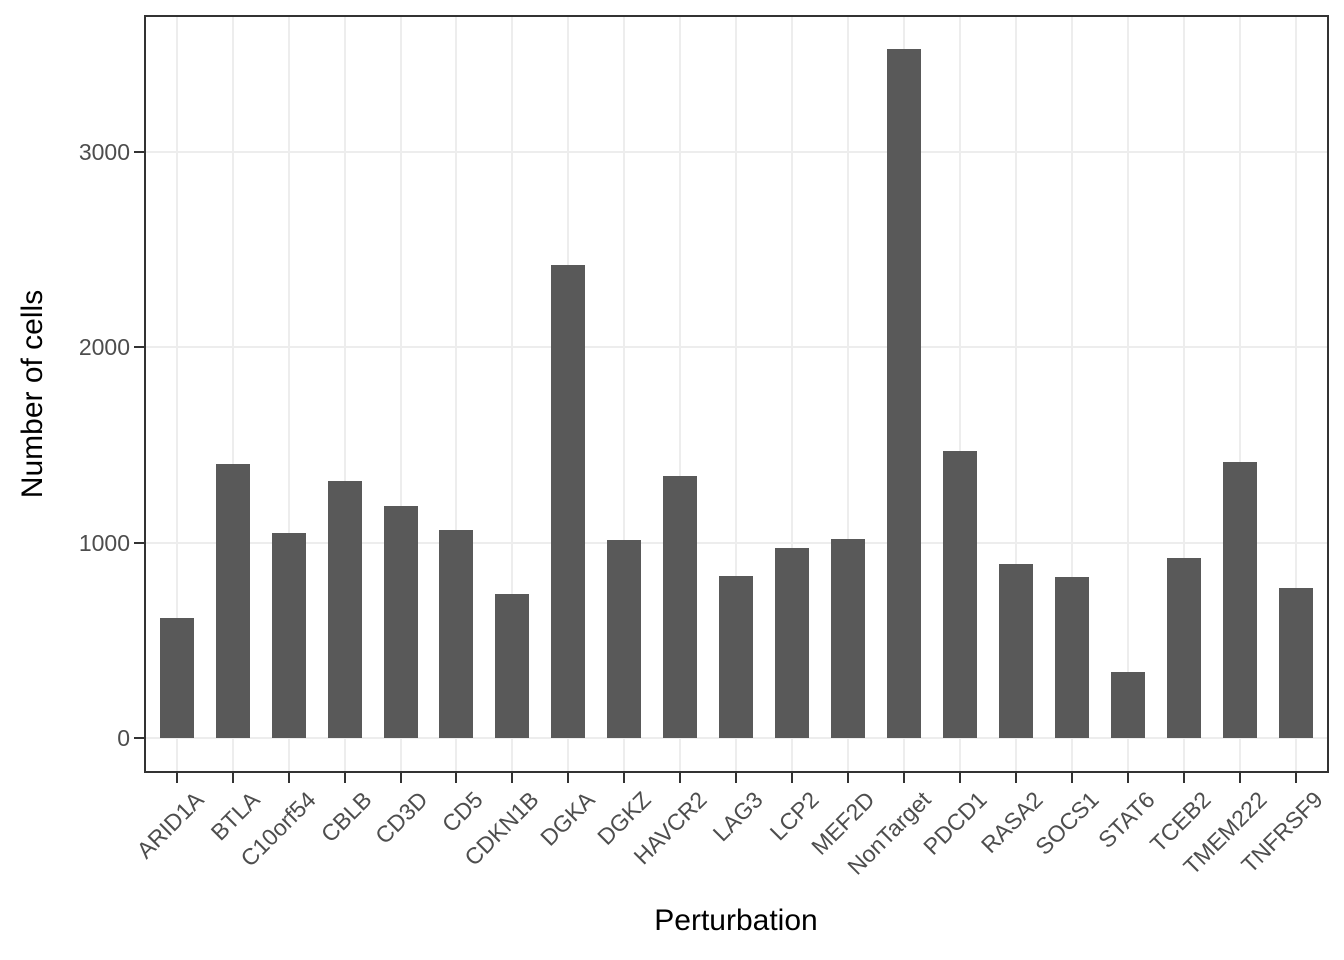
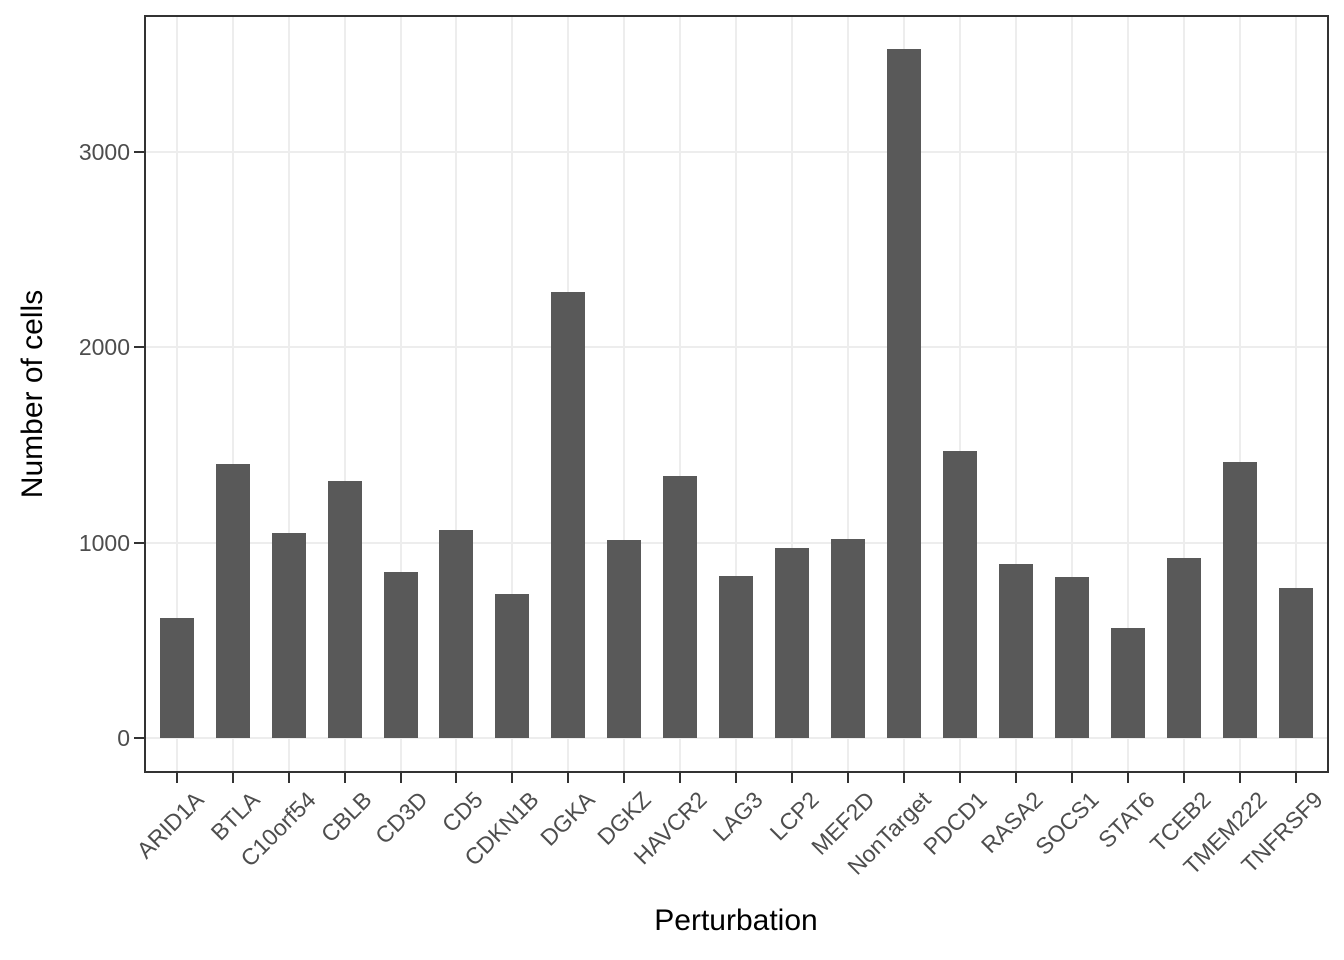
CD3D: 1190 -> 850
DGKA: 2420 -> 2280
STAT6: 340 -> 560
